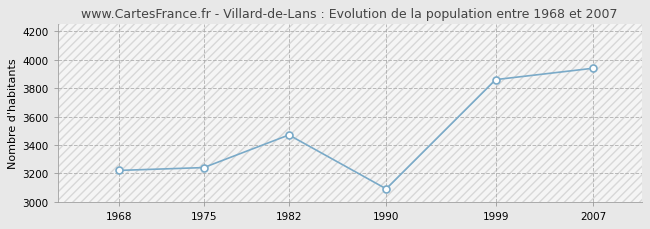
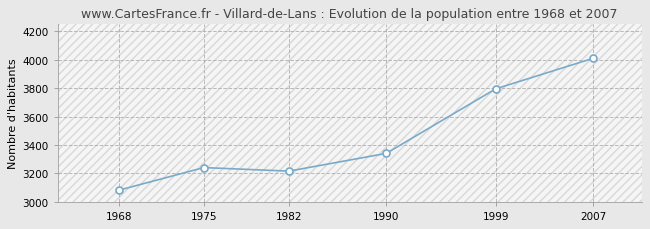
1968: 3220 -> 3080
1982: 3470 -> 3220
1990: 3090 -> 3340
1999: 3860 -> 3800
2007: 3940 -> 4010
